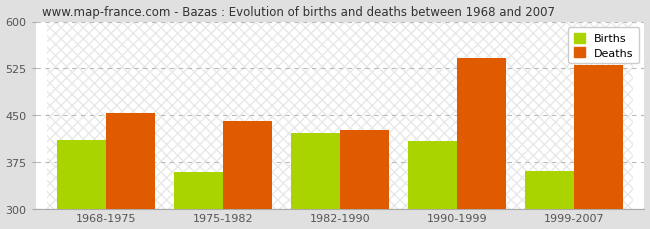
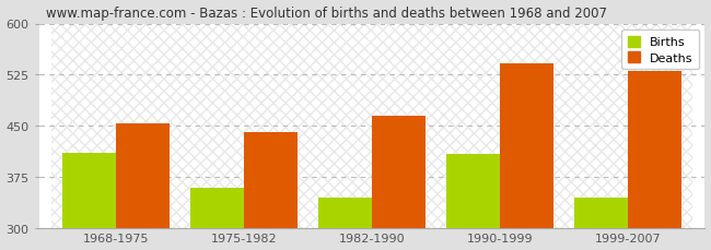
Births/1982-1990: 422 -> 345
Deaths/1982-1990: 426 -> 465
Births/1999-2007: 360 -> 345
